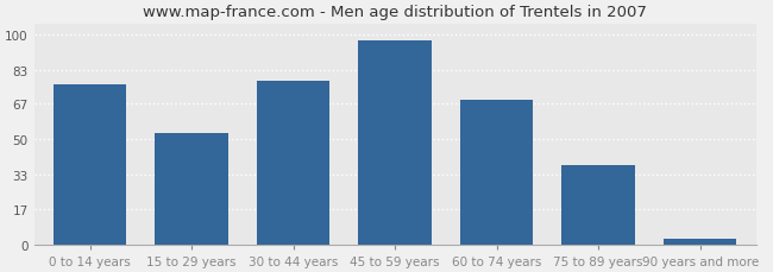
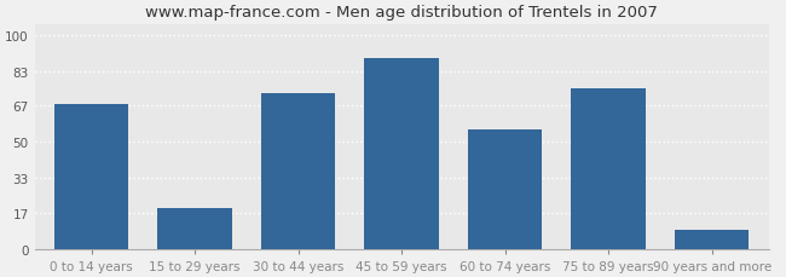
0 to 14 years: 76 -> 68
15 to 29 years: 53 -> 19
30 to 44 years: 78 -> 73
45 to 59 years: 97 -> 89
60 to 74 years: 69 -> 56
75 to 89 years: 38 -> 75
90 years and more: 3 -> 9
